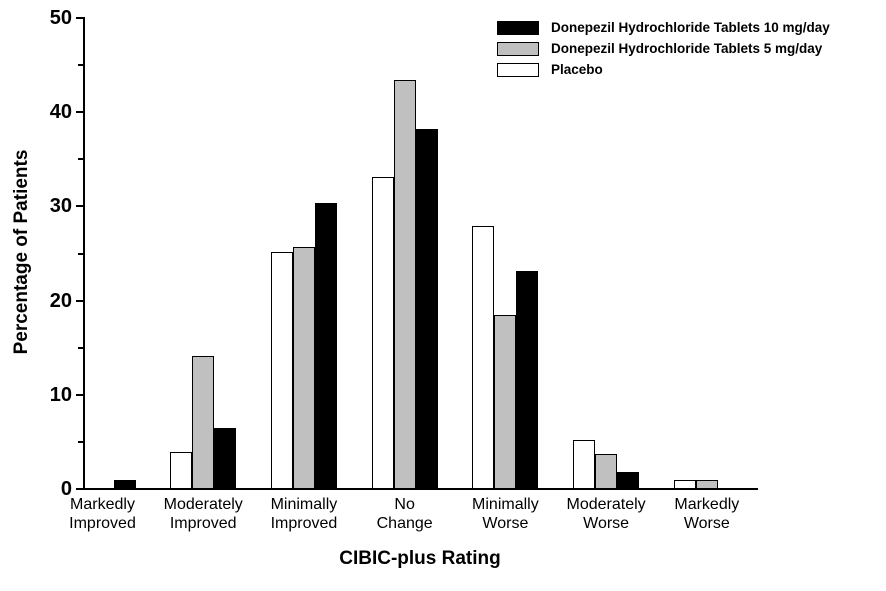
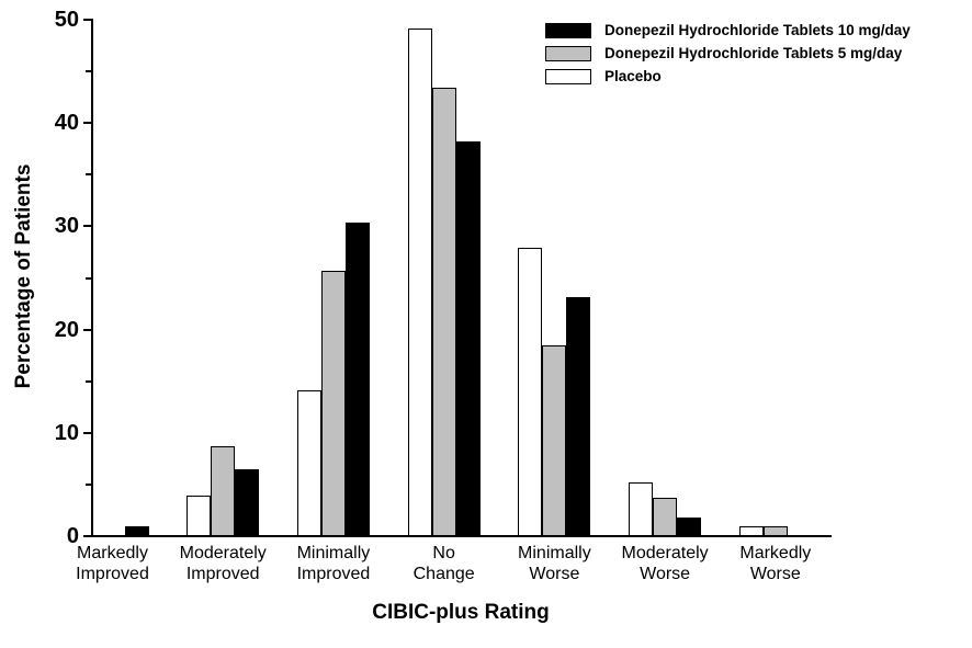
Donepezil Hydrochloride Tablets 5 mg/day/Moderately Improved: 14 -> 9
Placebo/Minimally Improved: 25 -> 14
Placebo/No Change: 33 -> 49
